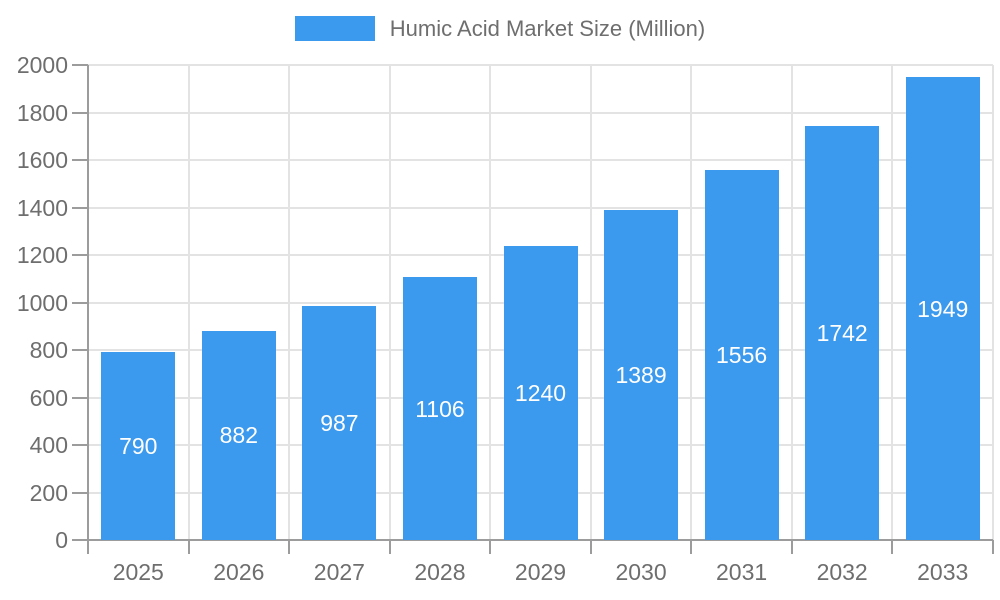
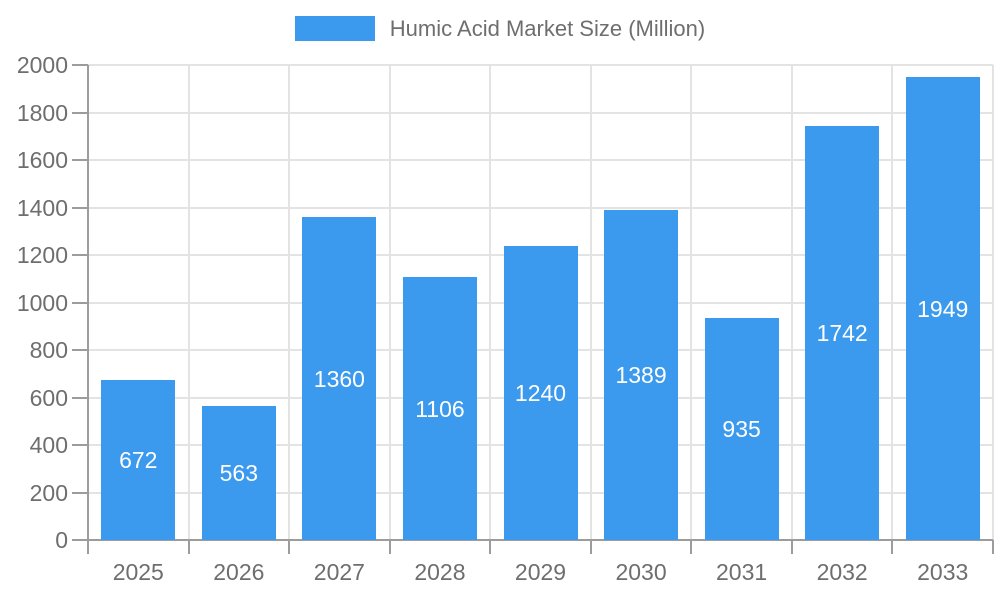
2025: 790 -> 672
2026: 882 -> 563
2027: 987 -> 1360
2031: 1556 -> 935
